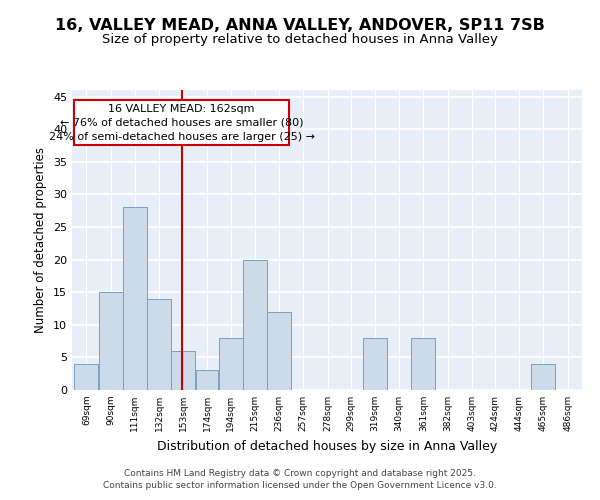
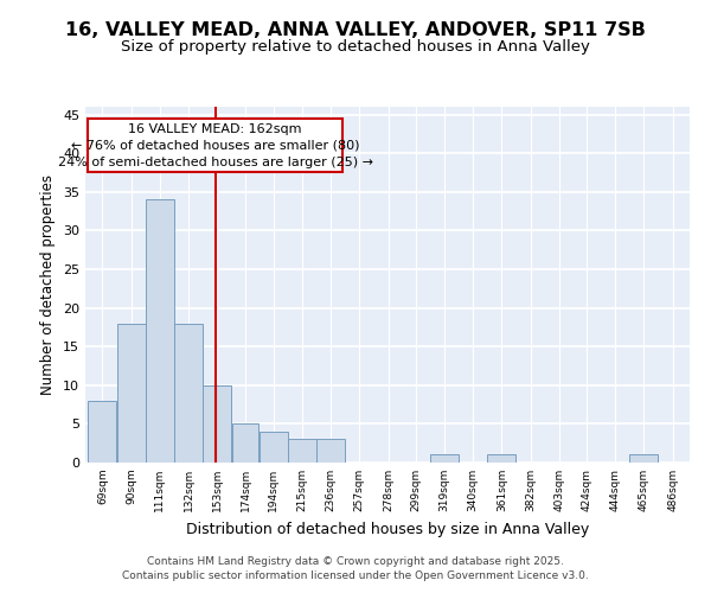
69sqm: 4 -> 8
90sqm: 15 -> 18
111sqm: 28 -> 34
132sqm: 14 -> 18
153sqm: 6 -> 10
174sqm: 3 -> 5
194sqm: 8 -> 4
215sqm: 20 -> 3
236sqm: 12 -> 3
319sqm: 8 -> 1
361sqm: 8 -> 1
465sqm: 4 -> 1
